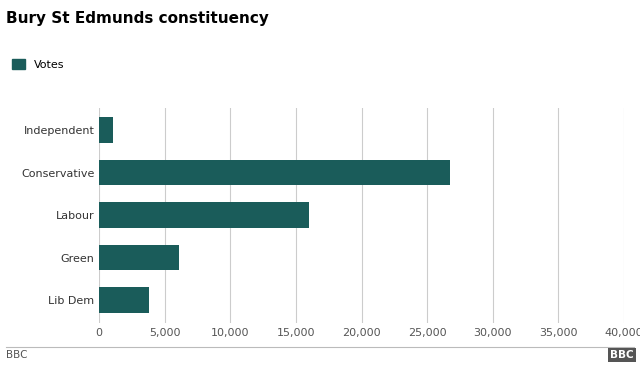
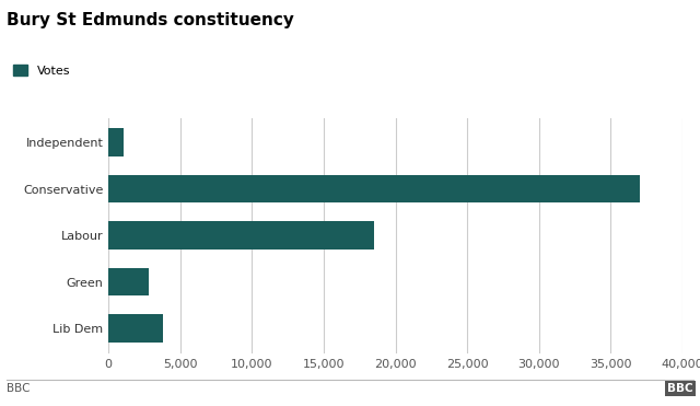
Conservative: 26,700 -> 37,000
Labour: 16,000 -> 18,500
Green: 6,100 -> 2,800
